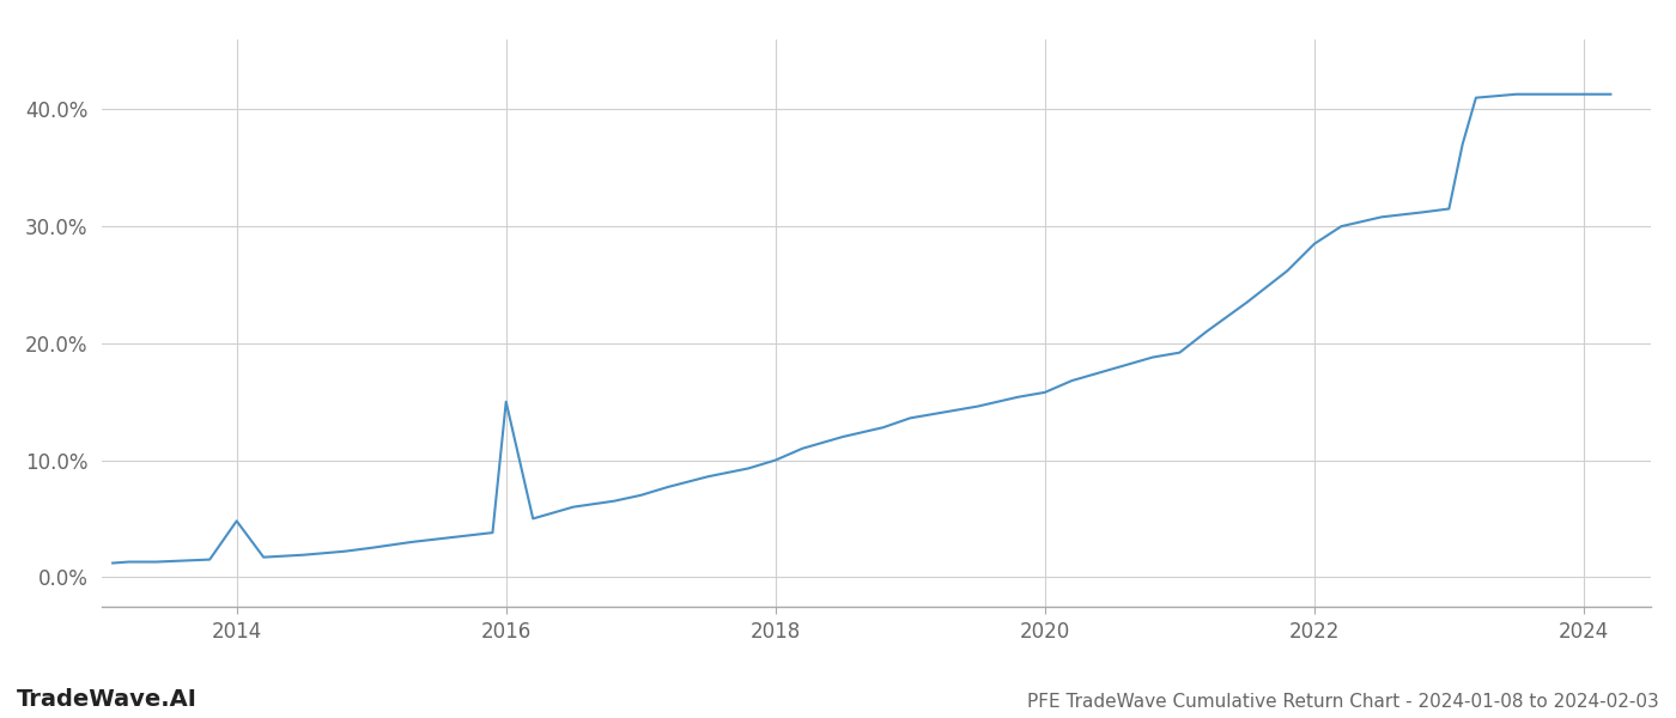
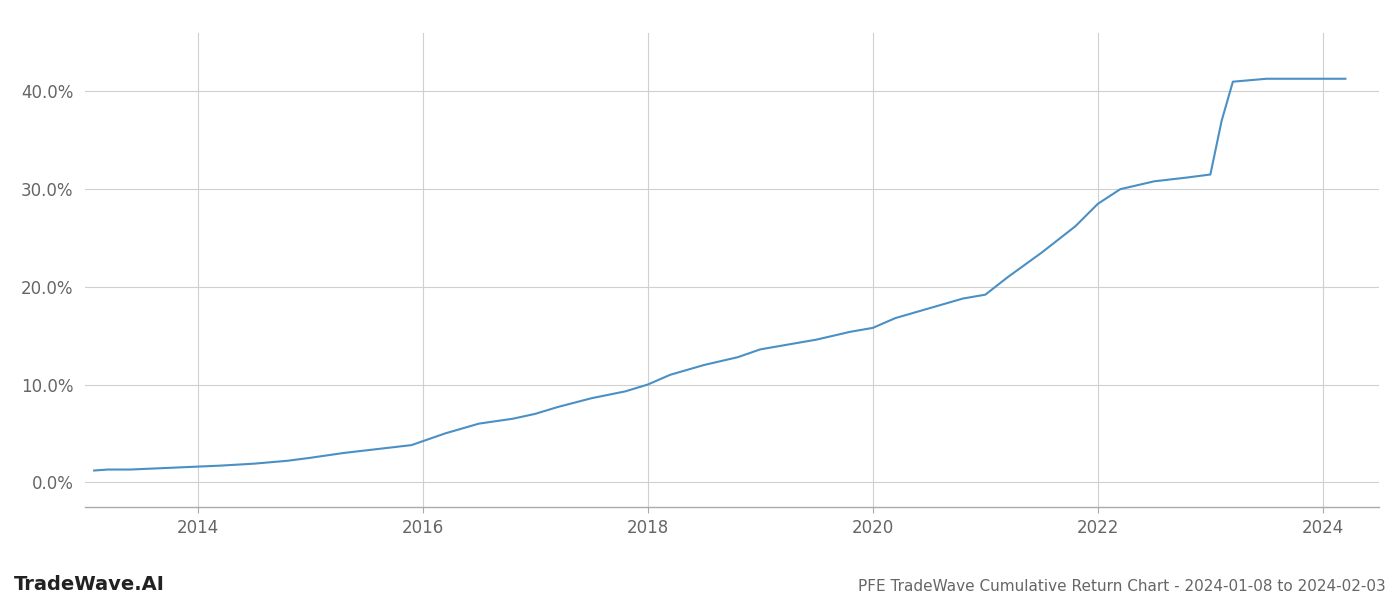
2014: 4.8% -> 1.6%
2016: 15.0% -> 4.2%
